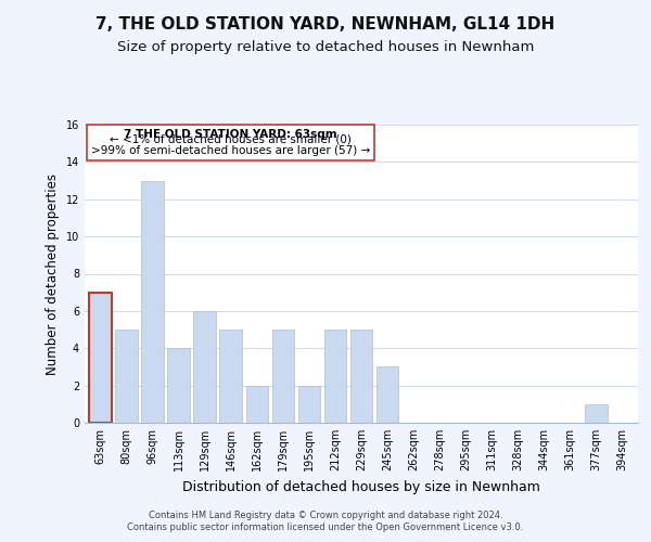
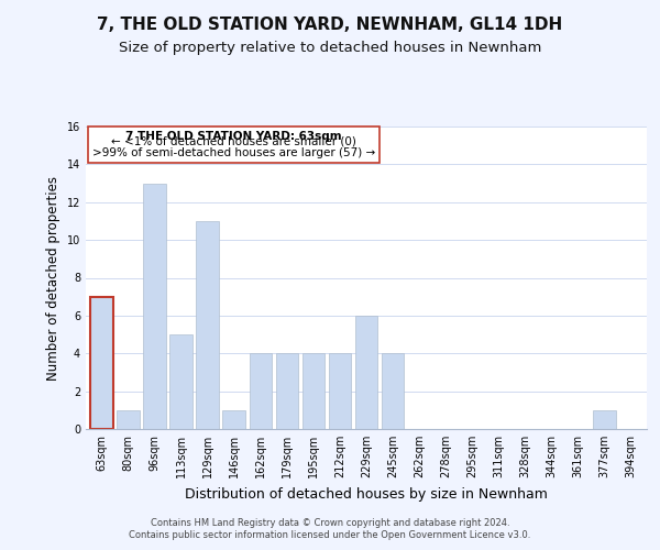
80sqm: 5 -> 1
113sqm: 4 -> 5
129sqm: 6 -> 11
146sqm: 5 -> 1
162sqm: 2 -> 4
179sqm: 5 -> 4
195sqm: 2 -> 4
212sqm: 5 -> 4
229sqm: 5 -> 6
245sqm: 3 -> 4
